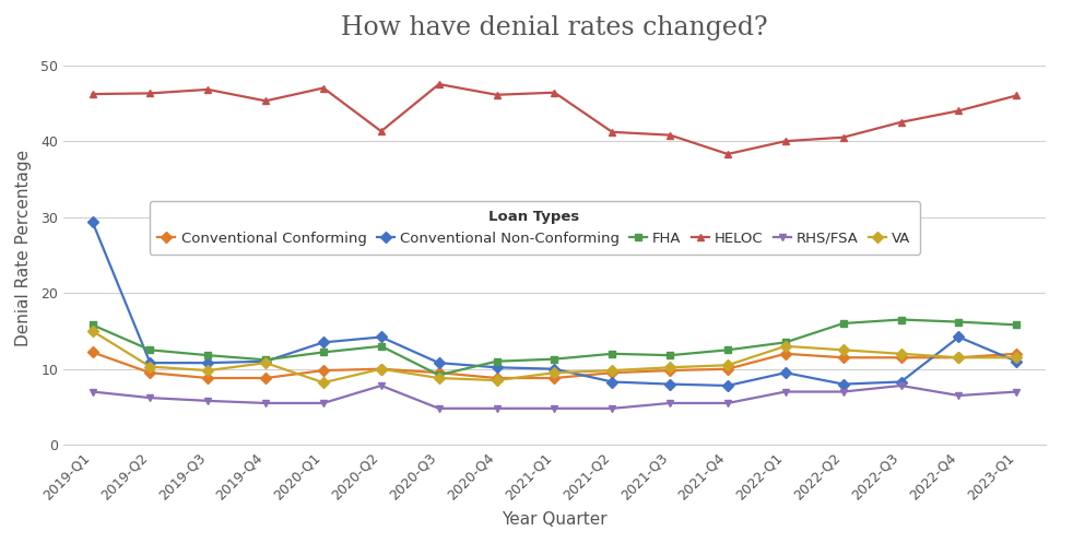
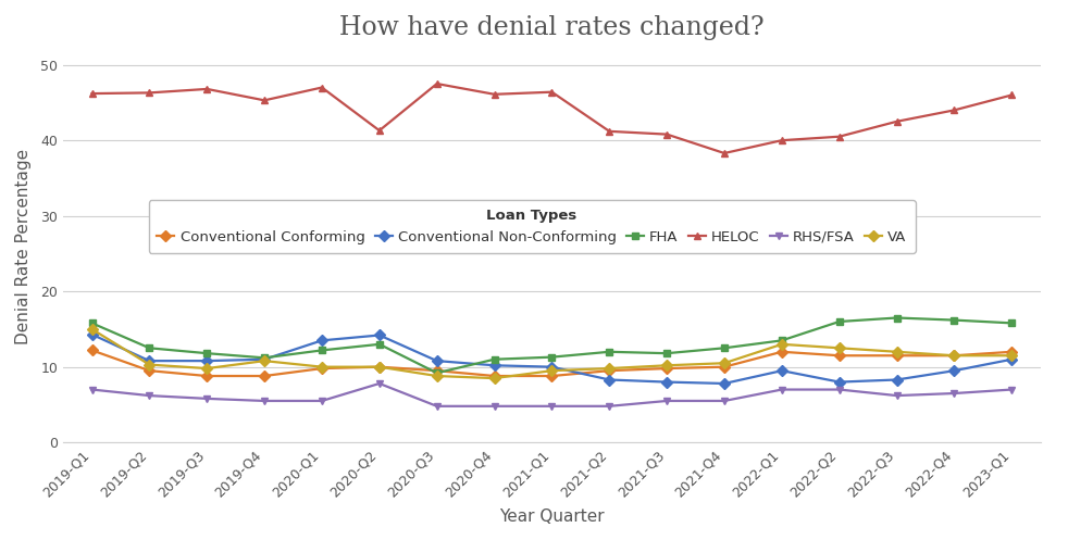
Conventional Non-Conforming/2019-Q1: 29.4 -> 14.3
VA/2020-Q1: 8.2 -> 10.0
RHS/FSA/2022-Q3: 7.8 -> 6.2
Conventional Non-Conforming/2022-Q4: 14.2 -> 9.5
